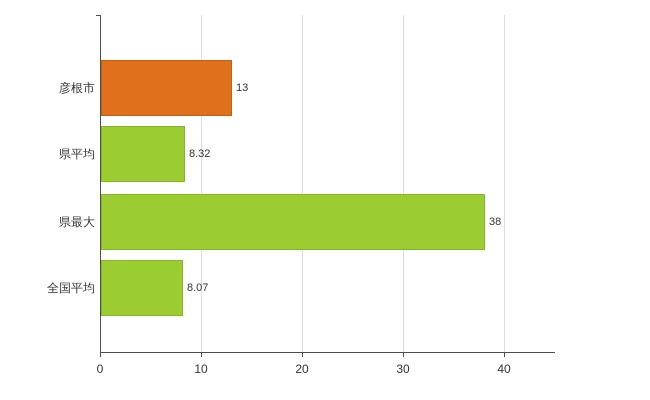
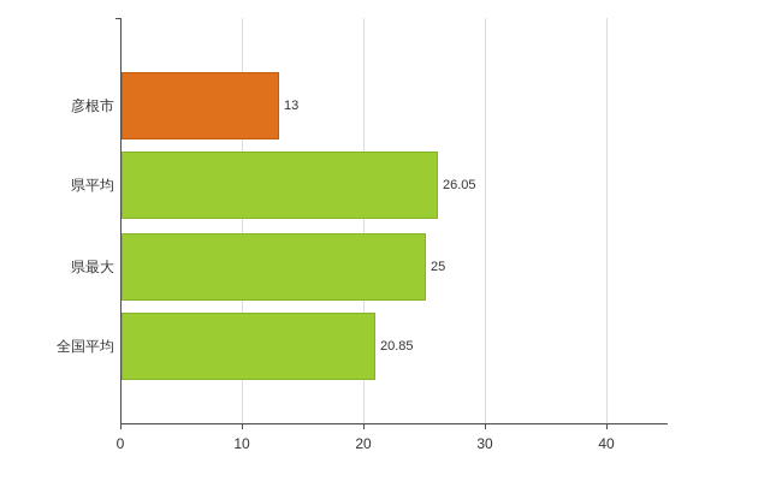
県平均: 8.32 -> 26.05
県最大: 38 -> 25
全国平均: 8.07 -> 20.85
